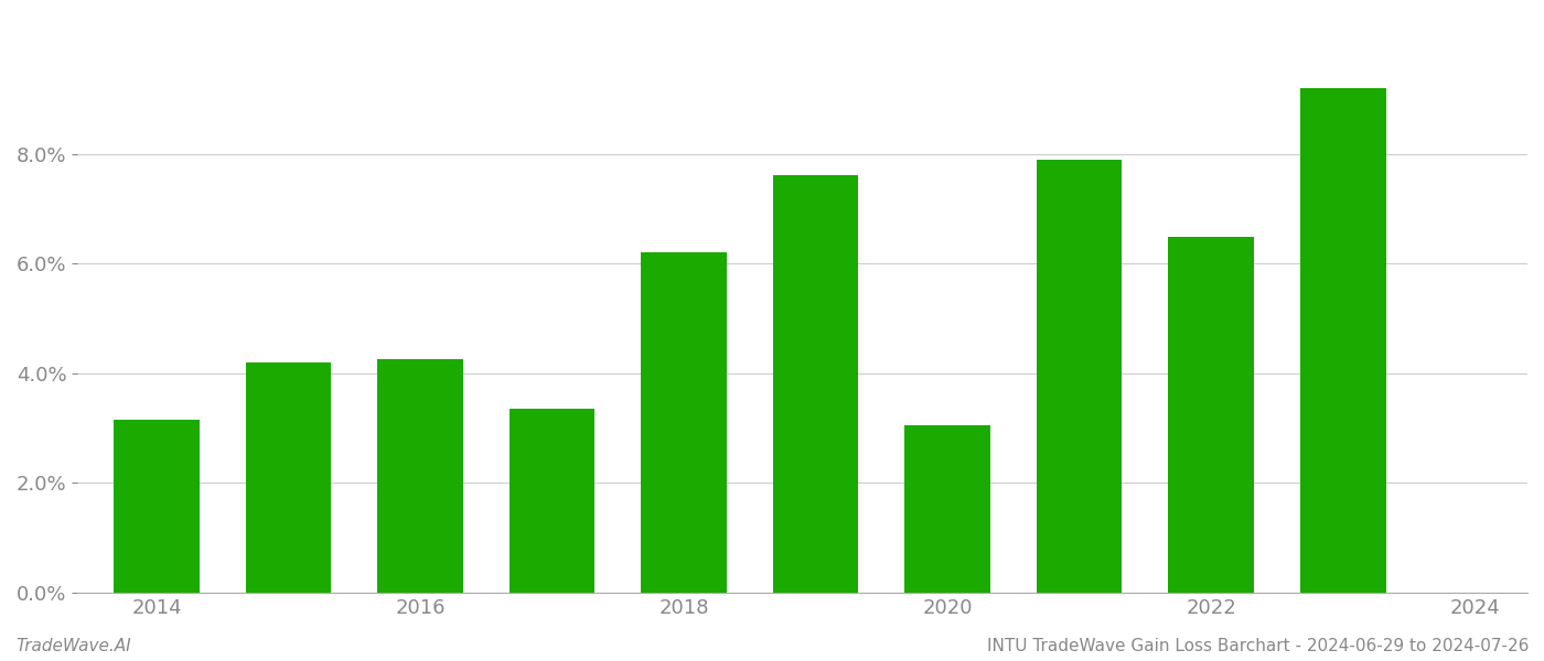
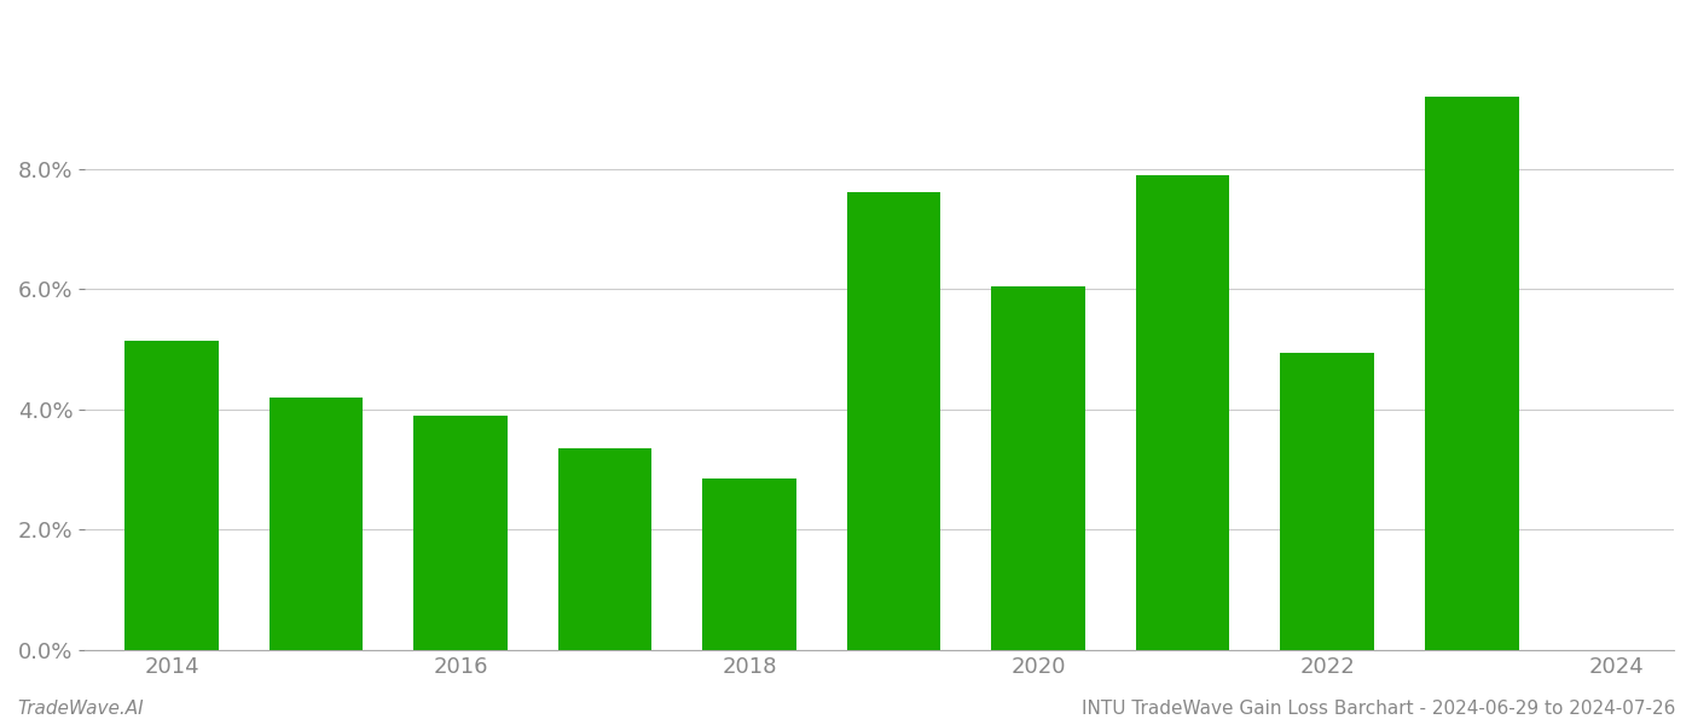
2014: 3.15% -> 5.15%
2016: 4.25% -> 3.90%
2018: 6.20% -> 2.85%
2020: 3.05% -> 6.05%
2022: 6.48% -> 4.95%
